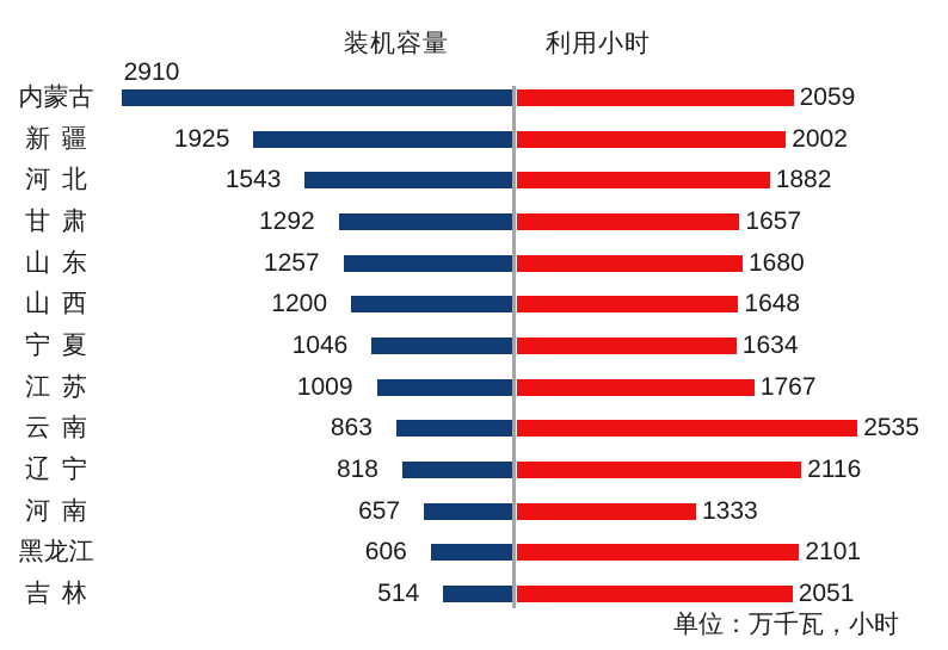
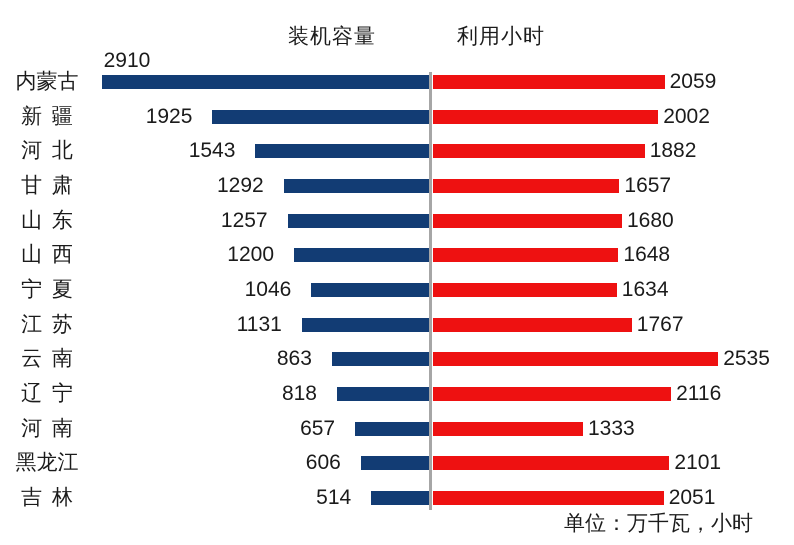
装机容量/江 苏: 1009 -> 1131
